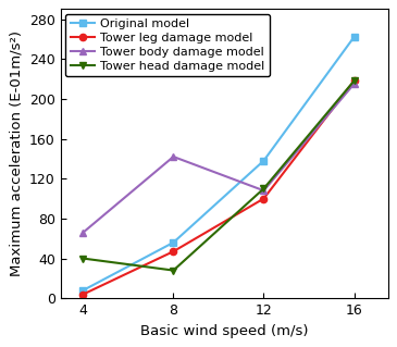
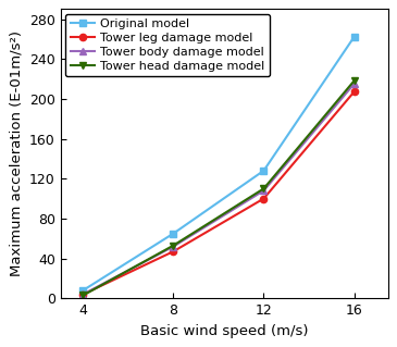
Tower body damage model/4: 66 -> 4
Tower head damage model/4: 40 -> 3
Original model/8: 56 -> 65
Tower body damage model/8: 142 -> 52
Tower head damage model/8: 28 -> 53
Original model/12: 138 -> 128
Tower leg damage model/16: 218 -> 207
